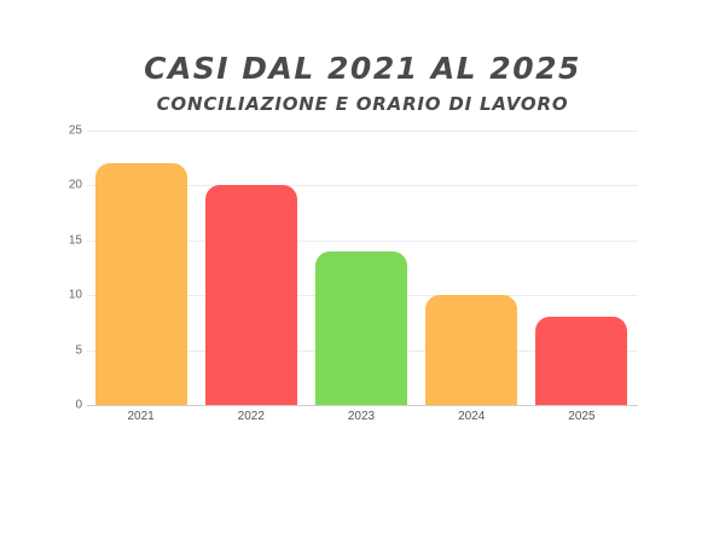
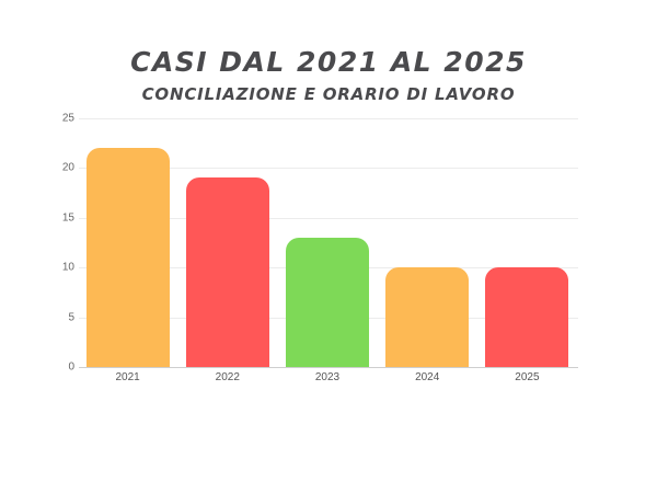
2022: 20 -> 19
2023: 14 -> 13
2025: 8 -> 10
